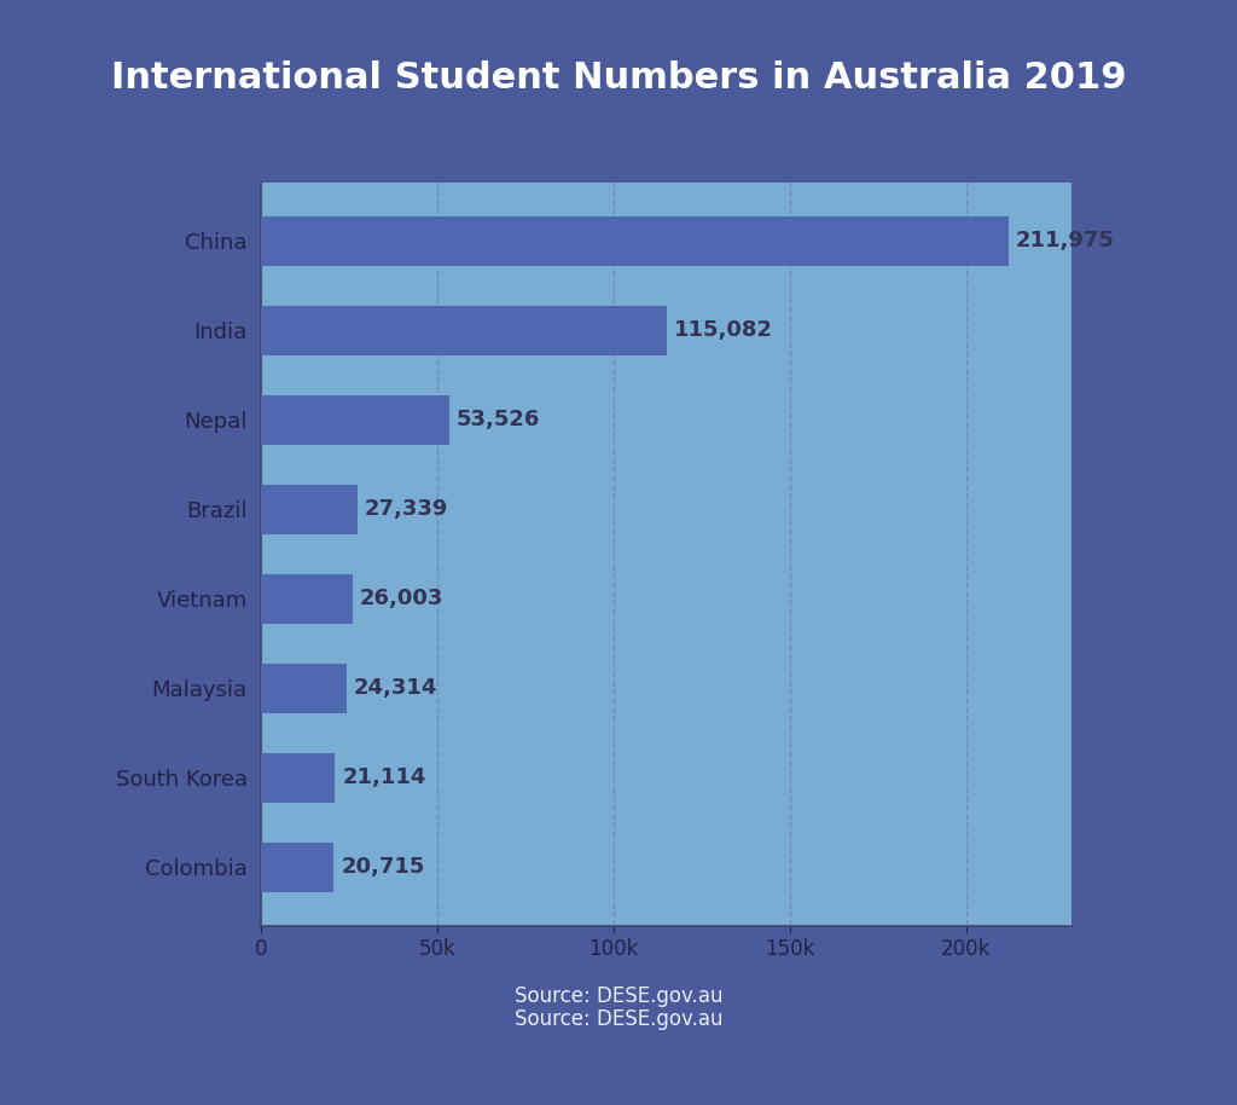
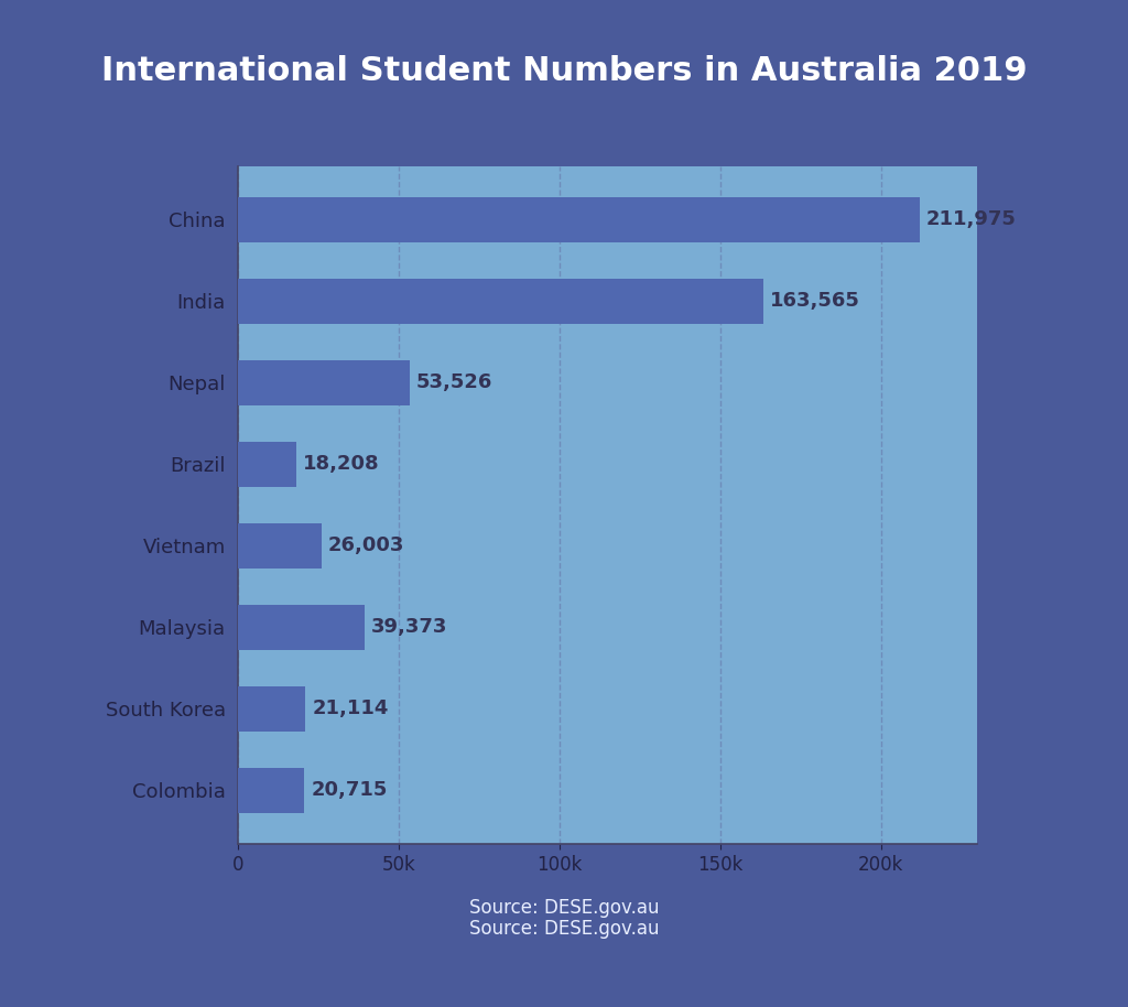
India: 115,082 -> 163,565
Brazil: 27,339 -> 18,208
Malaysia: 24,314 -> 39,373
